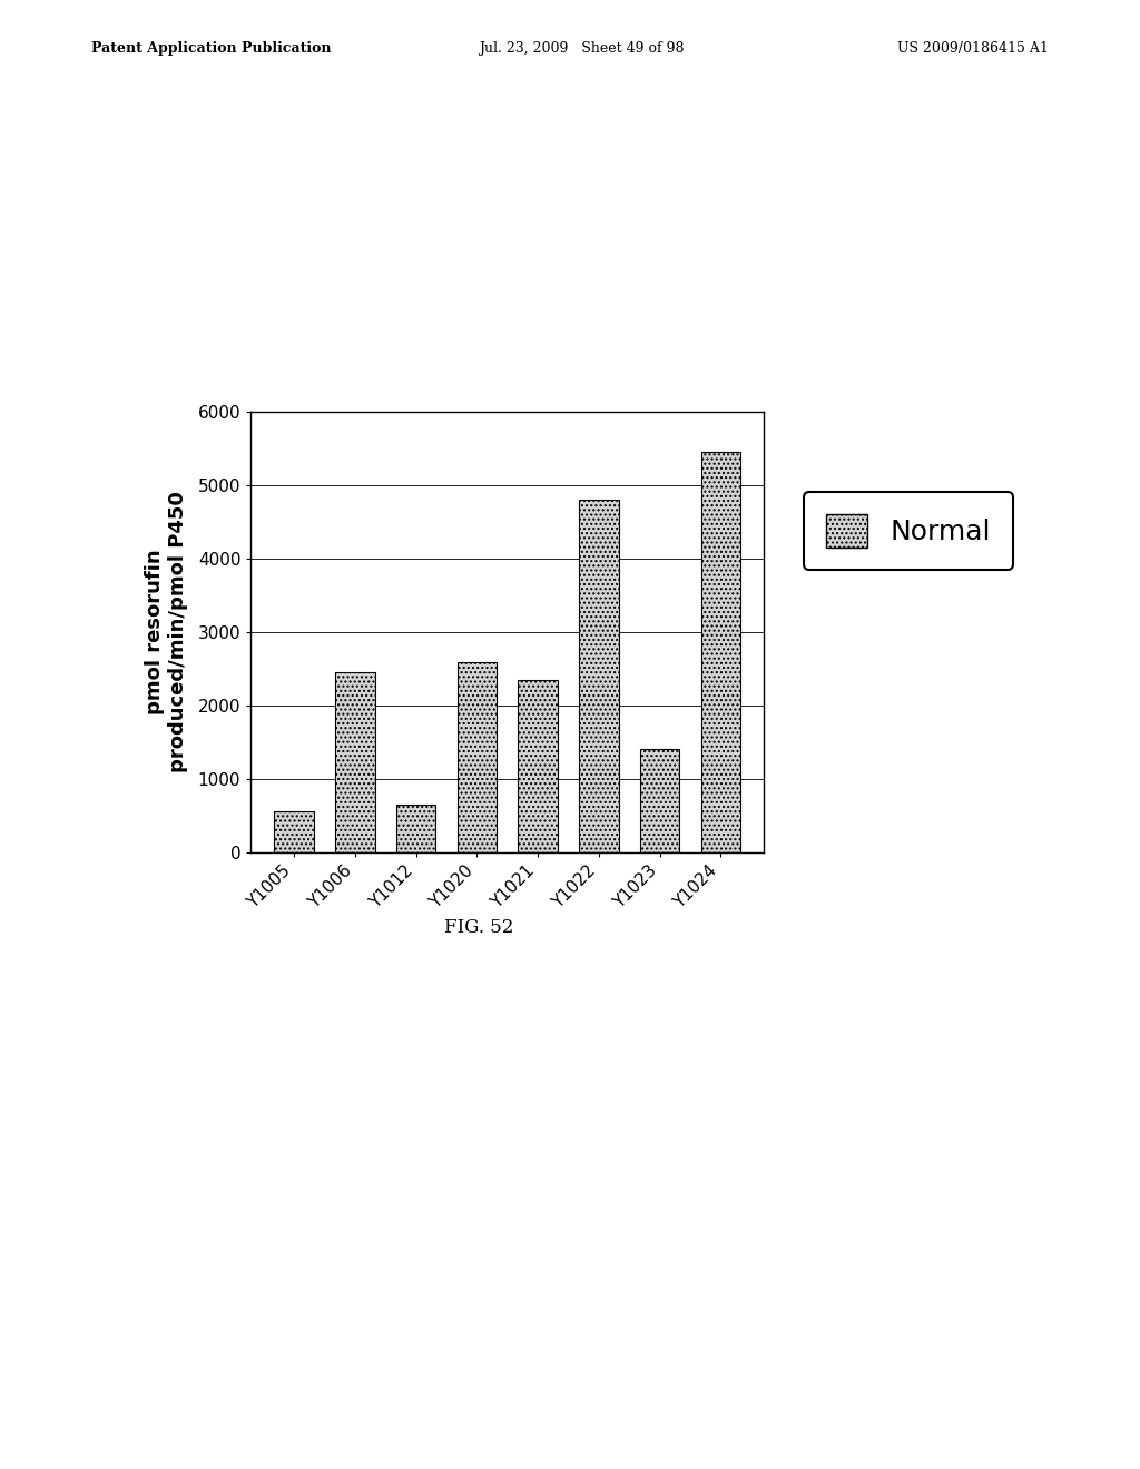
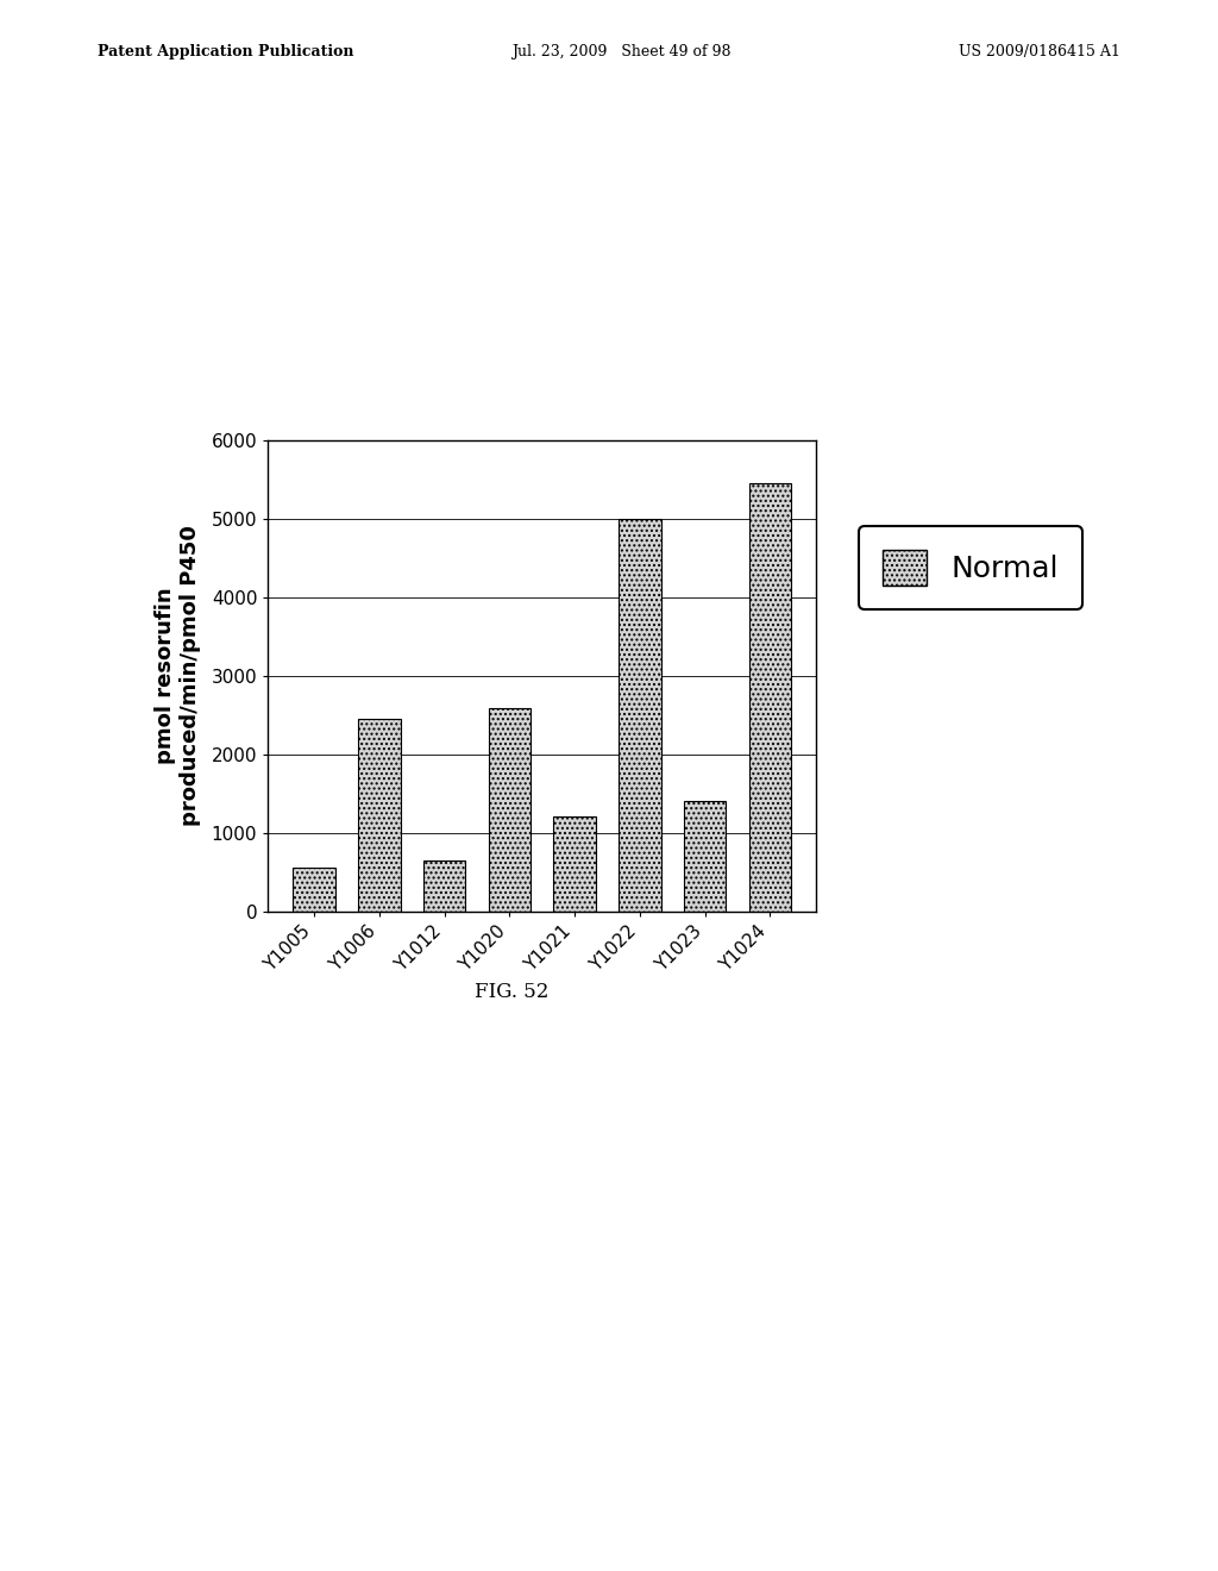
Y1021: 2340 -> 1200
Y1022: 4800 -> 5000
